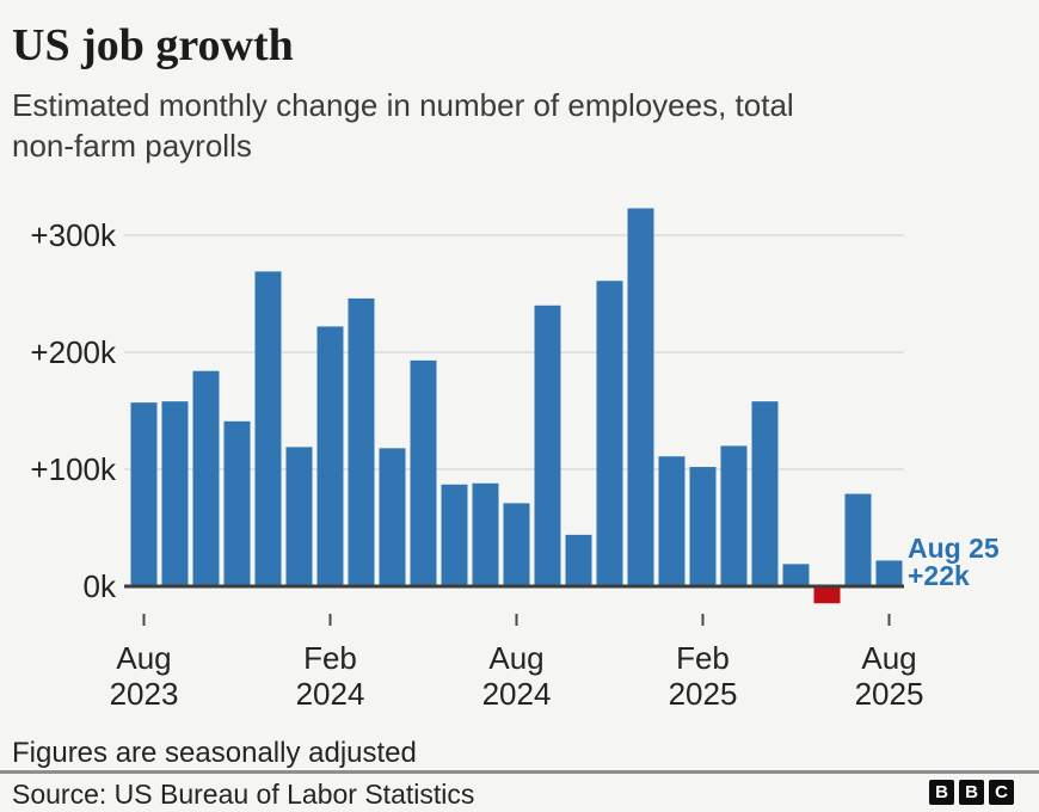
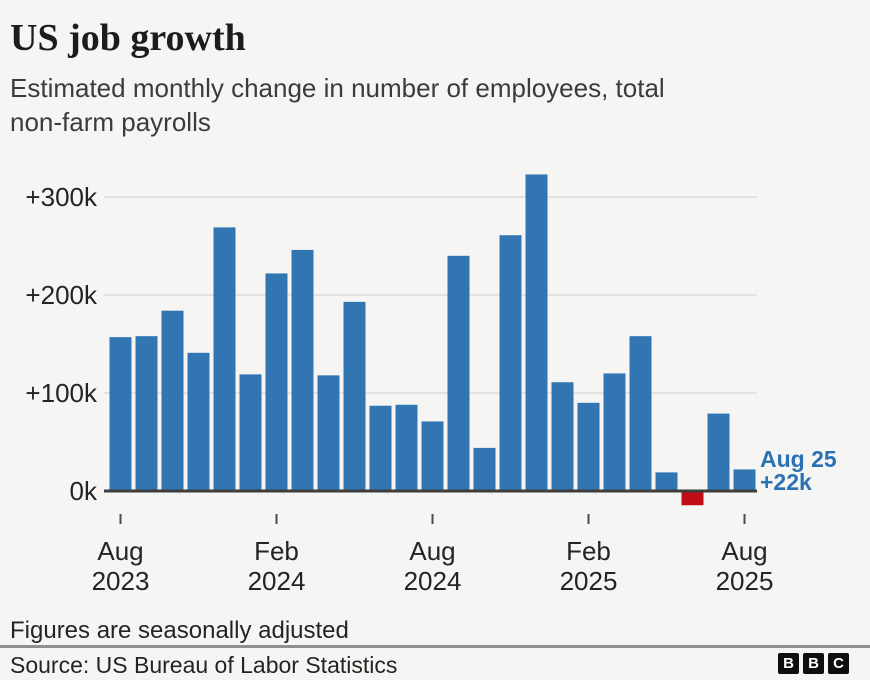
Feb 2025: 100k -> 90k
